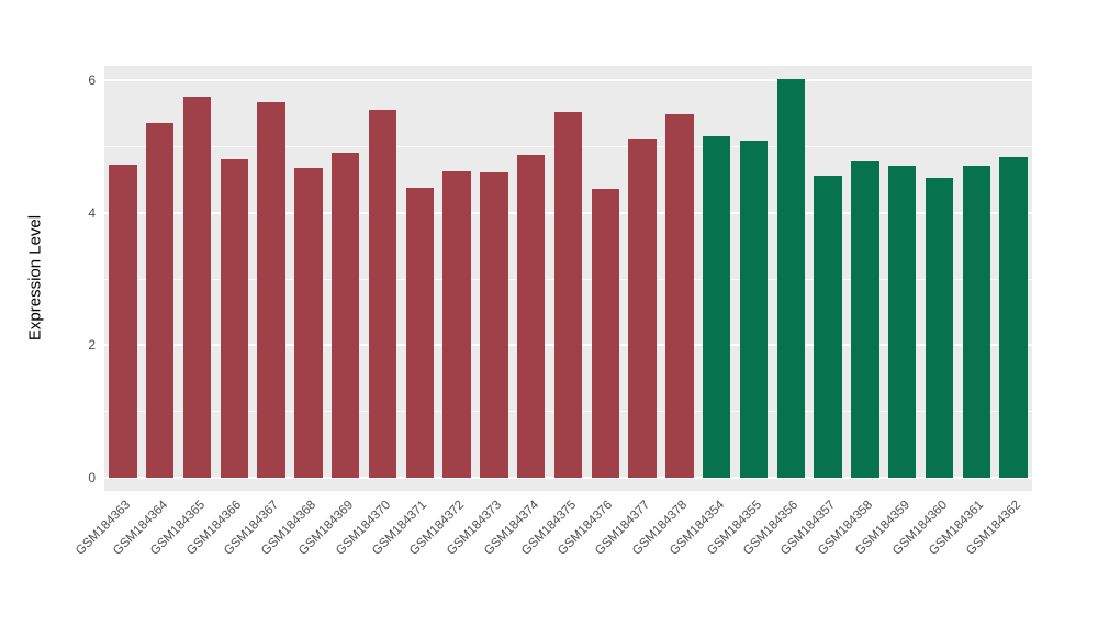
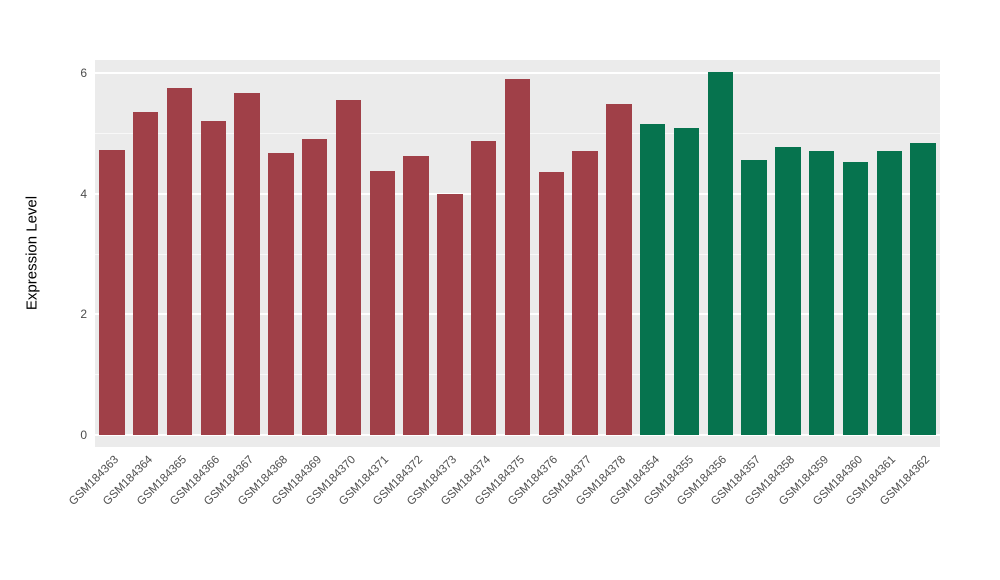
GSM184366: 4.8 -> 5.2
GSM184373: 4.6 -> 4.0
GSM184375: 5.5 -> 5.9
GSM184377: 5.1 -> 4.7
